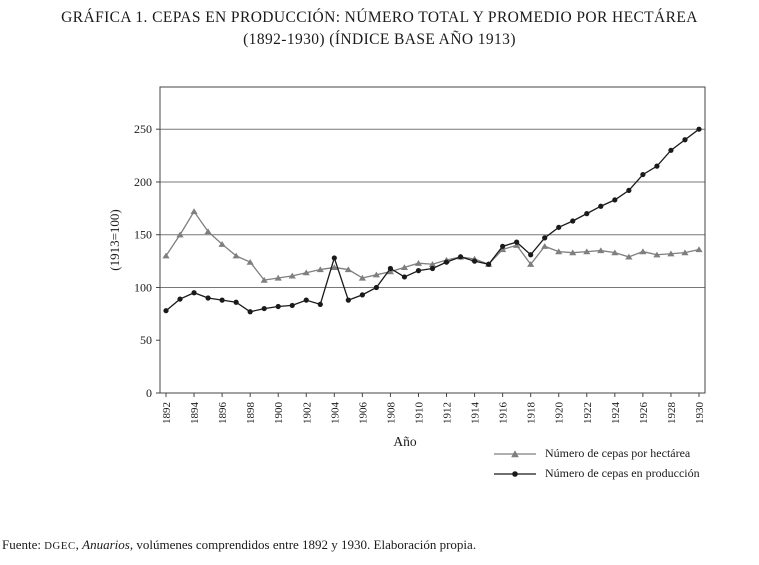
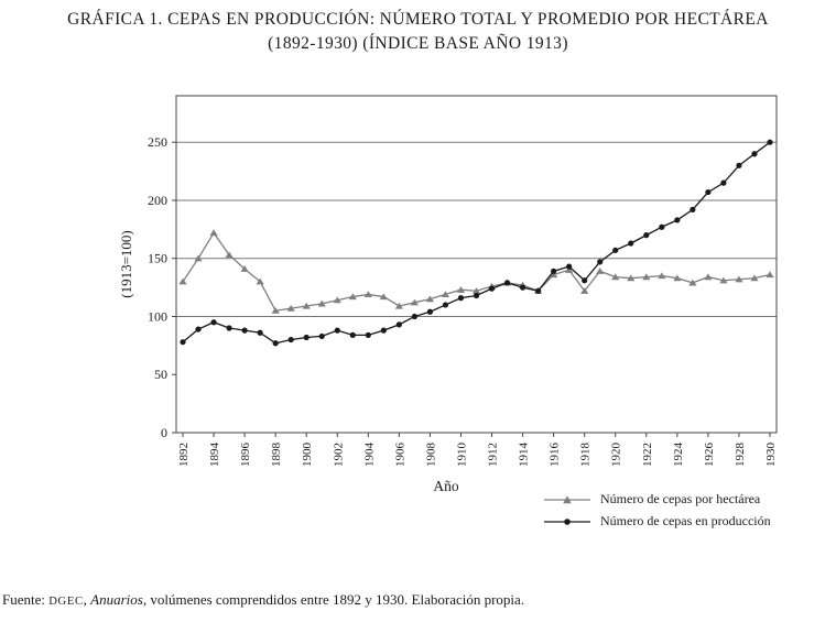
Número de cepas por hectárea/1898: 124 -> 105
Número de cepas en producción/1904: 128 -> 84
Número de cepas en producción/1908: 118 -> 104
